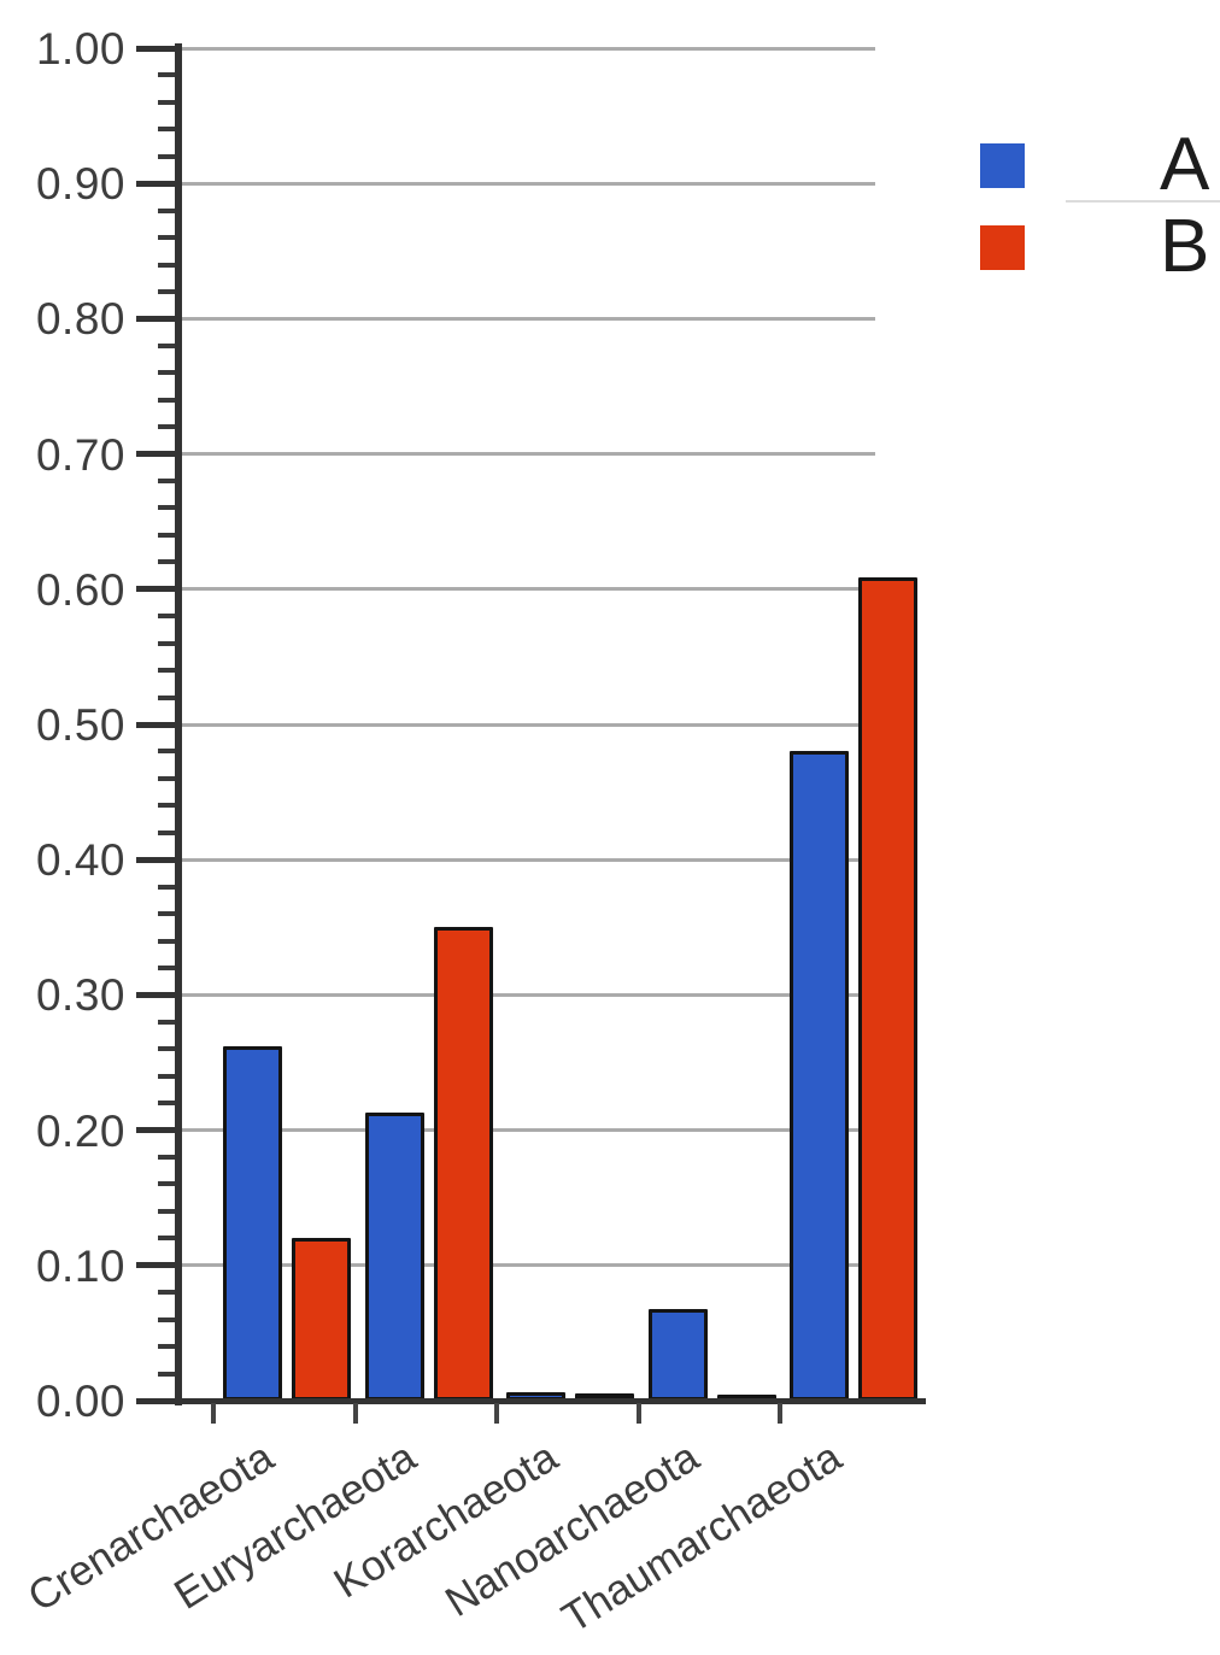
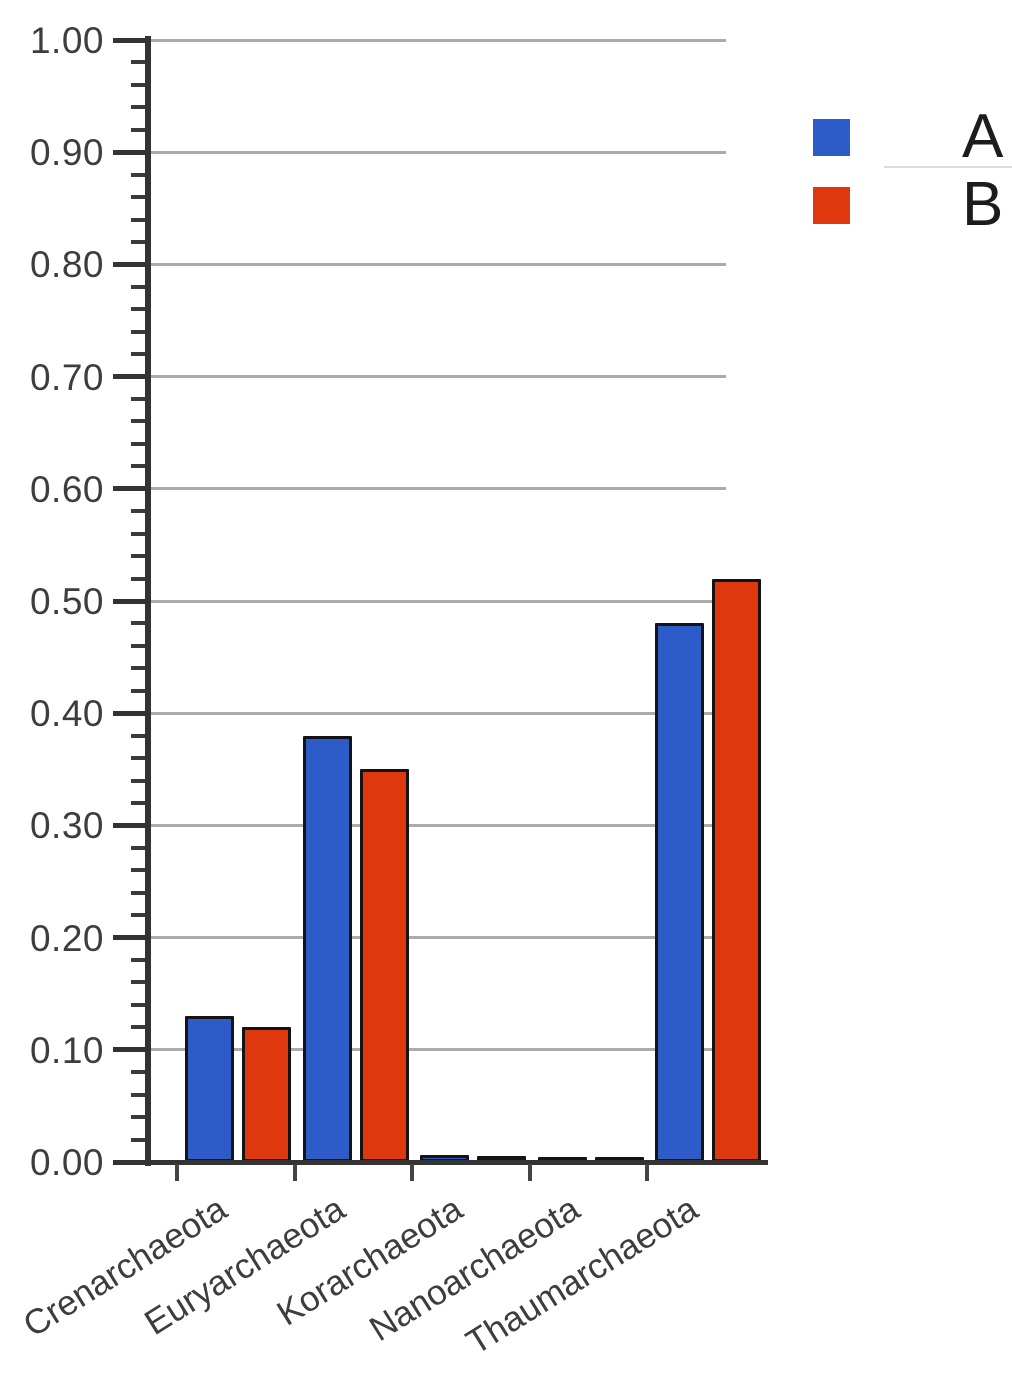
A/Crenarchaeota: 0.262 -> 0.130
A/Euryarchaeota: 0.213 -> 0.380
A/Nanoarchaeota: 0.068 -> 0.003
B/Thaumarchaeota: 0.609 -> 0.520
